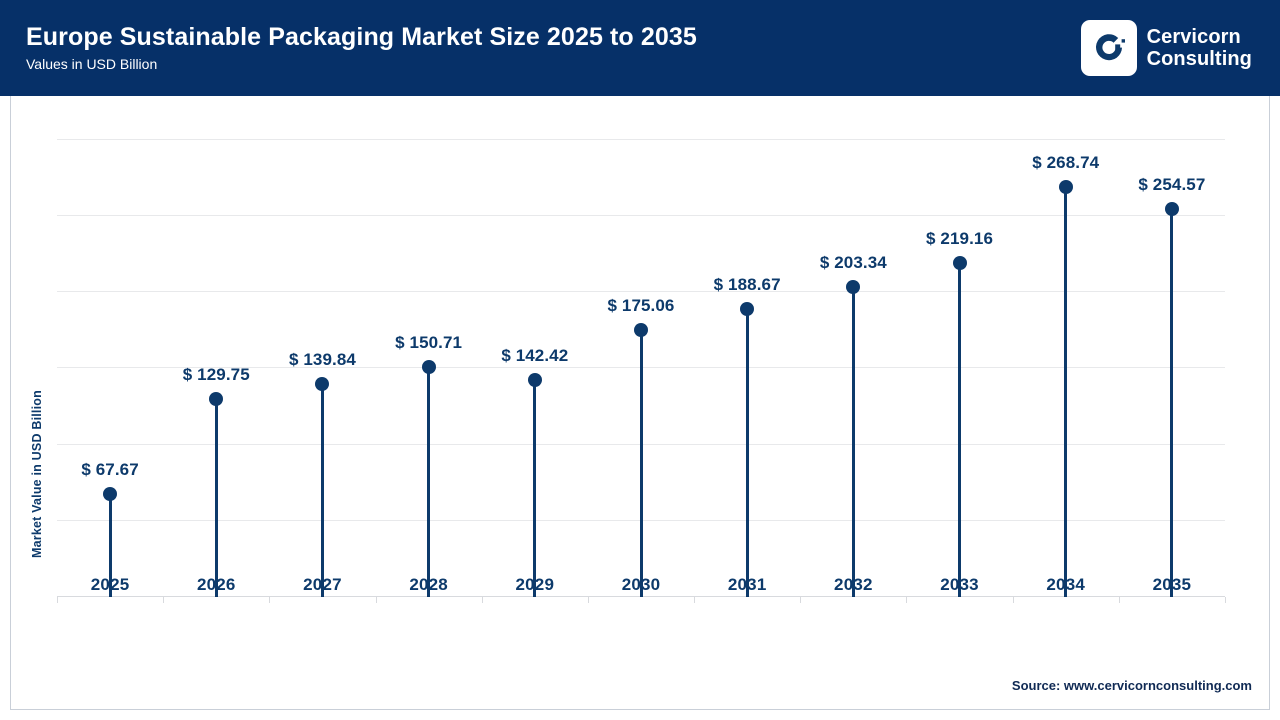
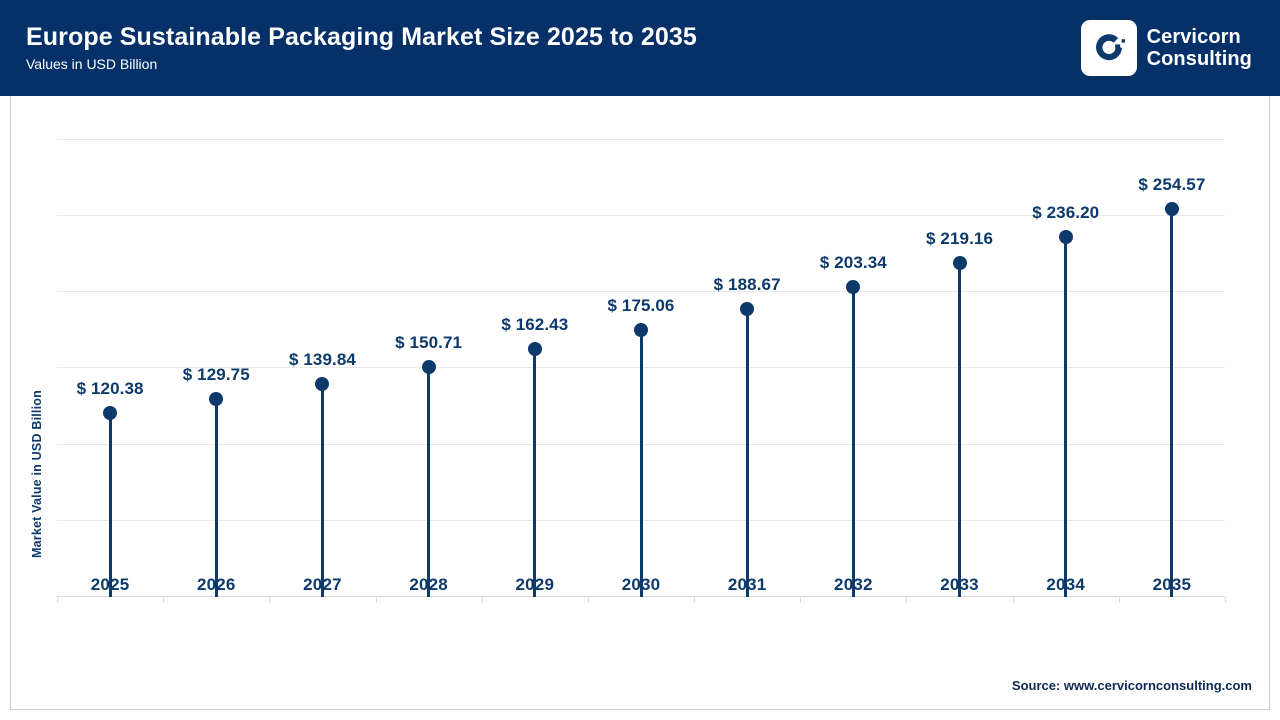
2025: 67.67 -> 120.38
2029: 142.42 -> 162.43
2034: 268.74 -> 236.20
